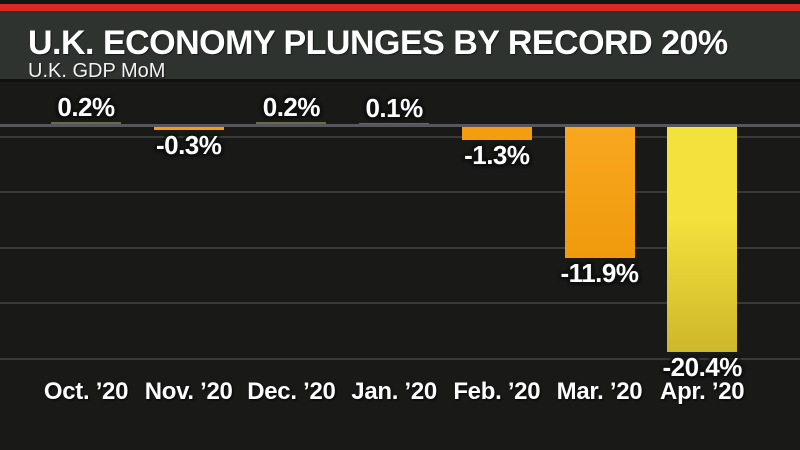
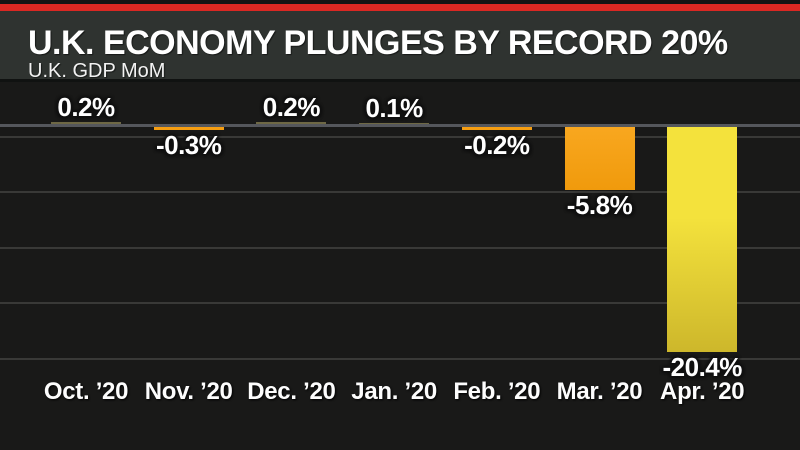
Feb. ’20: -1.3% -> -0.2%
Mar. ’20: -11.9% -> -5.8%
